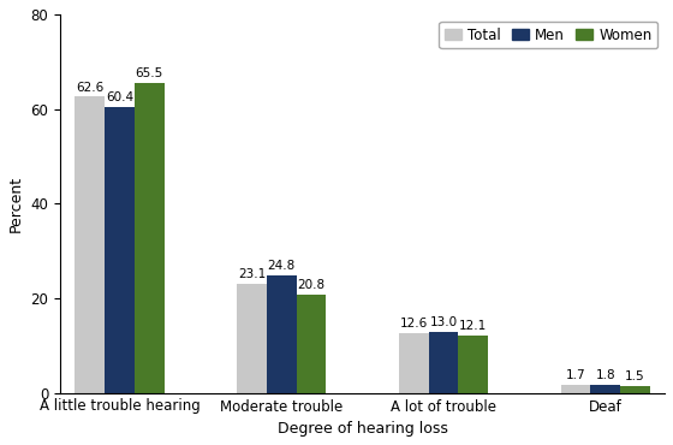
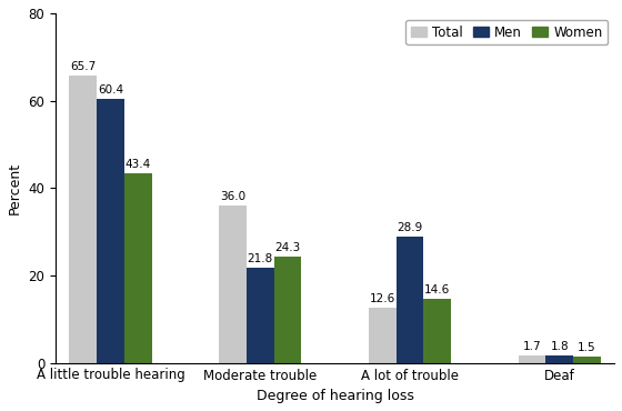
Total/A little trouble hearing: 62.6 -> 65.7
Women/A little trouble hearing: 65.5 -> 43.4
Total/Moderate trouble: 23.1 -> 36.0
Men/Moderate trouble: 24.8 -> 21.8
Women/Moderate trouble: 20.8 -> 24.3
Men/A lot of trouble: 13.0 -> 28.9
Women/A lot of trouble: 12.1 -> 14.6
